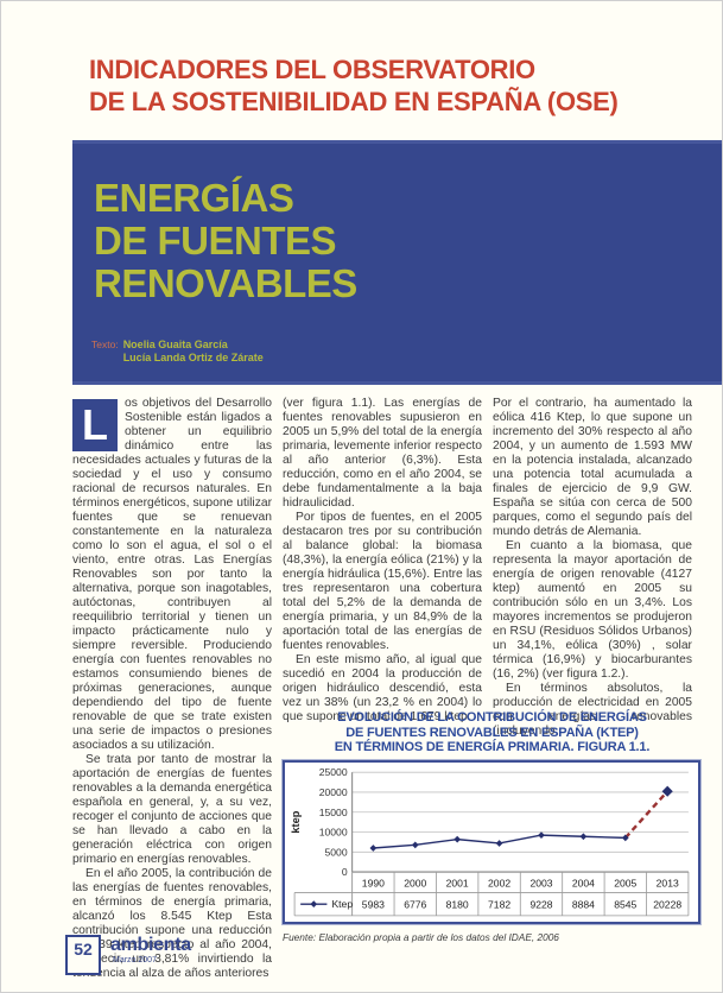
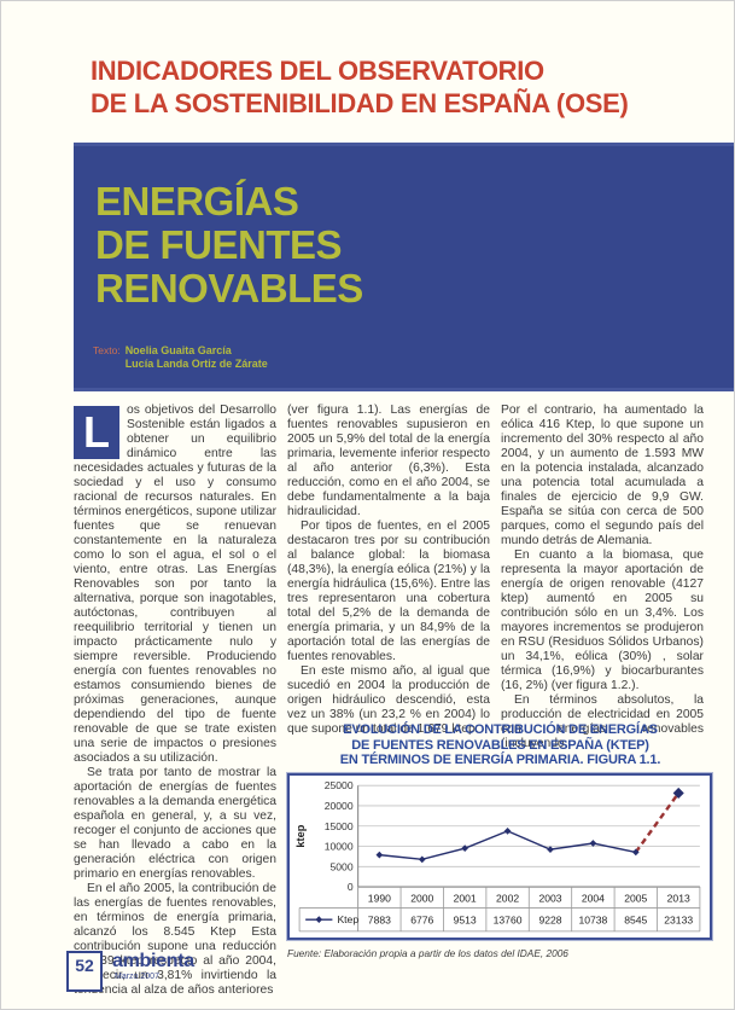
1990: 5983 -> 7883
2001: 8180 -> 9513
2002: 7182 -> 13760
2004: 8884 -> 10738
2013: 20228 -> 23133
